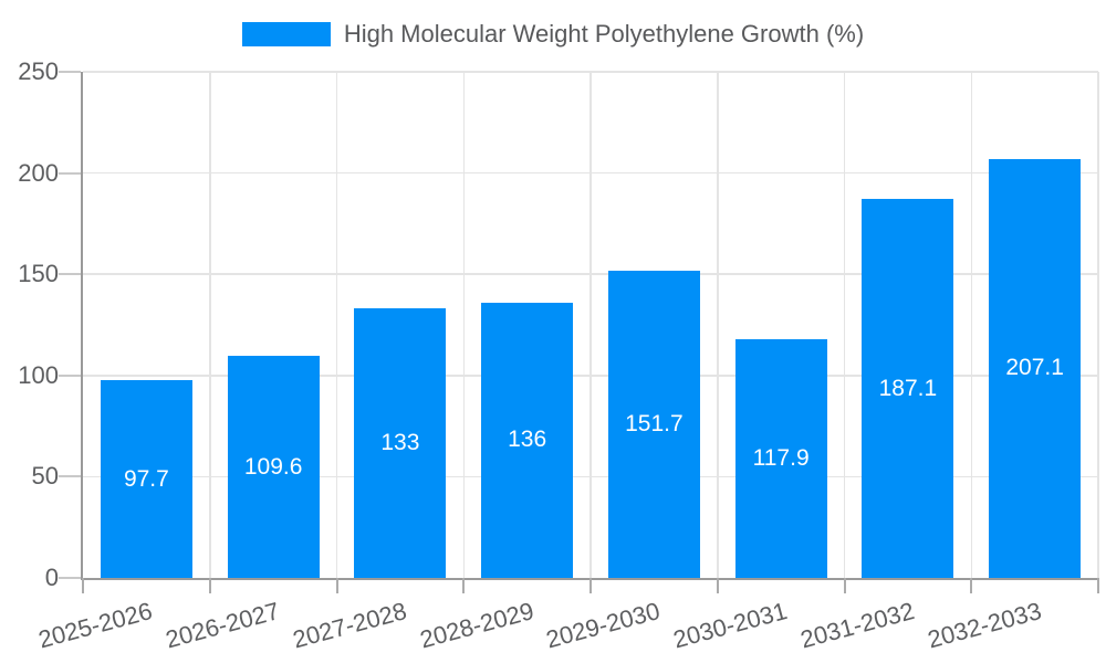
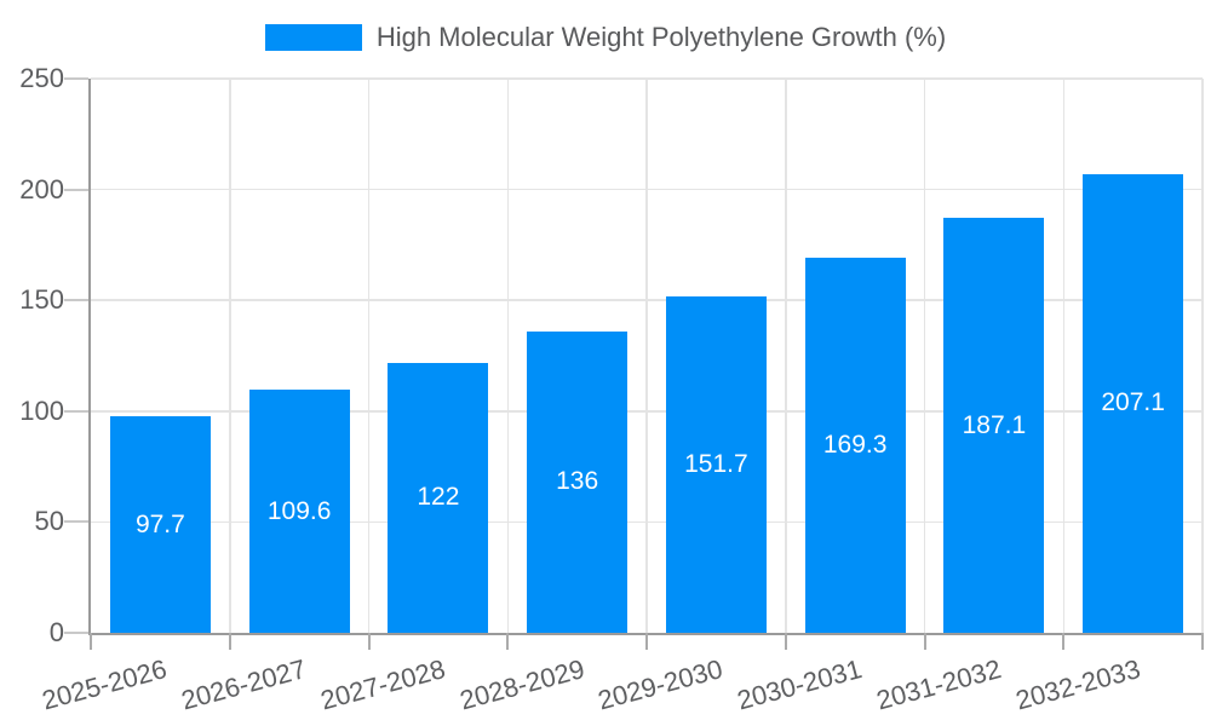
2027-2028: 133 -> 122
2030-2031: 117.9 -> 169.3
